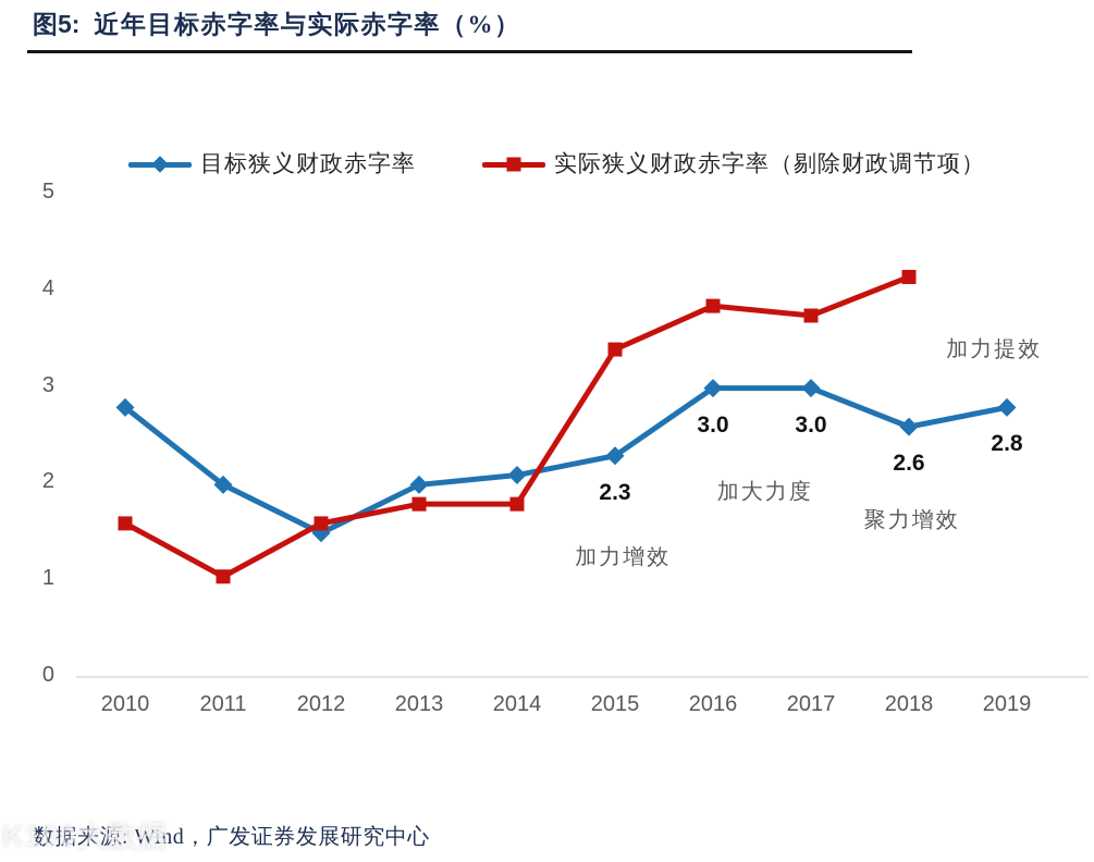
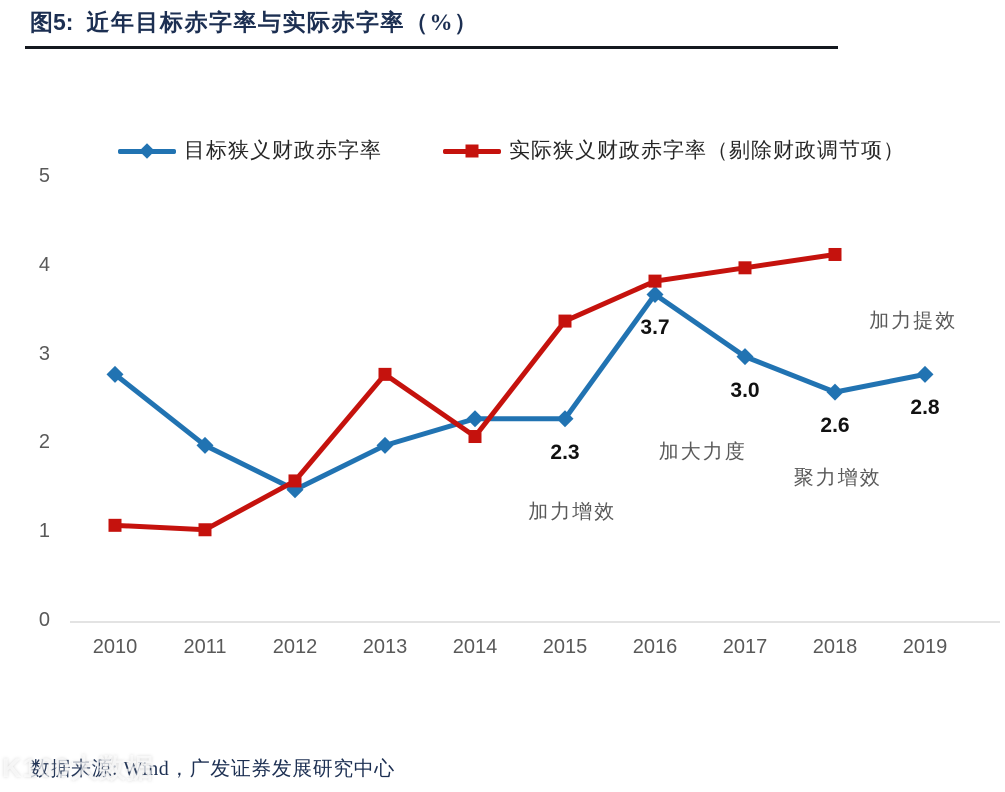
实际狭义财政赤字率（剔除财政调节项）/2010: 1.6 -> 1.1
实际狭义财政赤字率（剔除财政调节项）/2013: 1.8 -> 2.8
目标狭义财政赤字率/2014: 2.1 -> 2.3
实际狭义财政赤字率（剔除财政调节项）/2014: 1.8 -> 2.1
目标狭义财政赤字率/2016: 3.0 -> 3.7
实际狭义财政赤字率（剔除财政调节项）/2017: 3.8 -> 4.0
